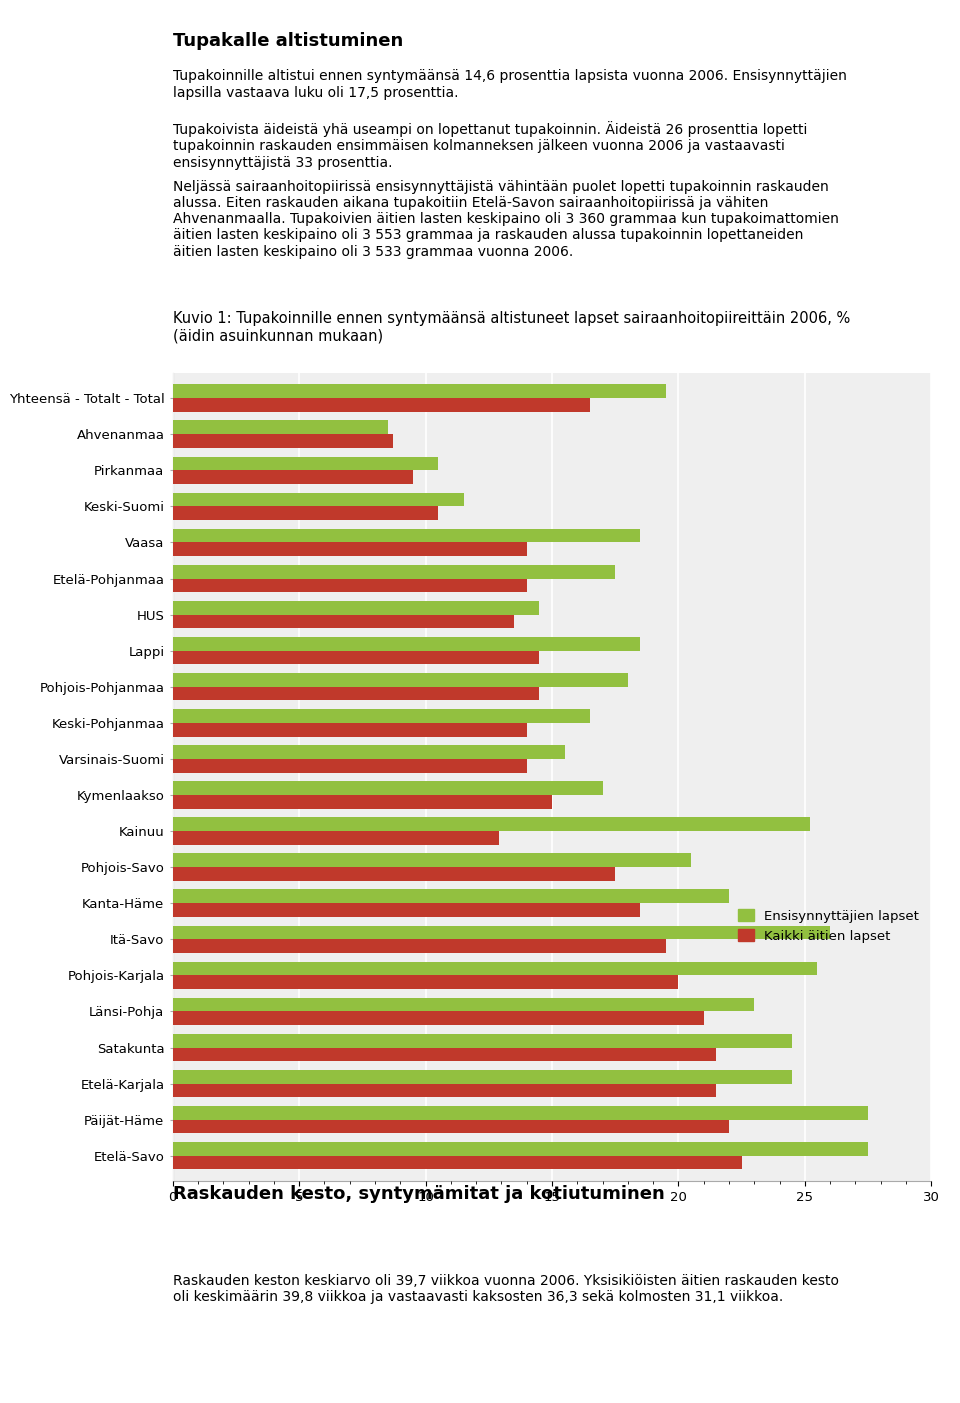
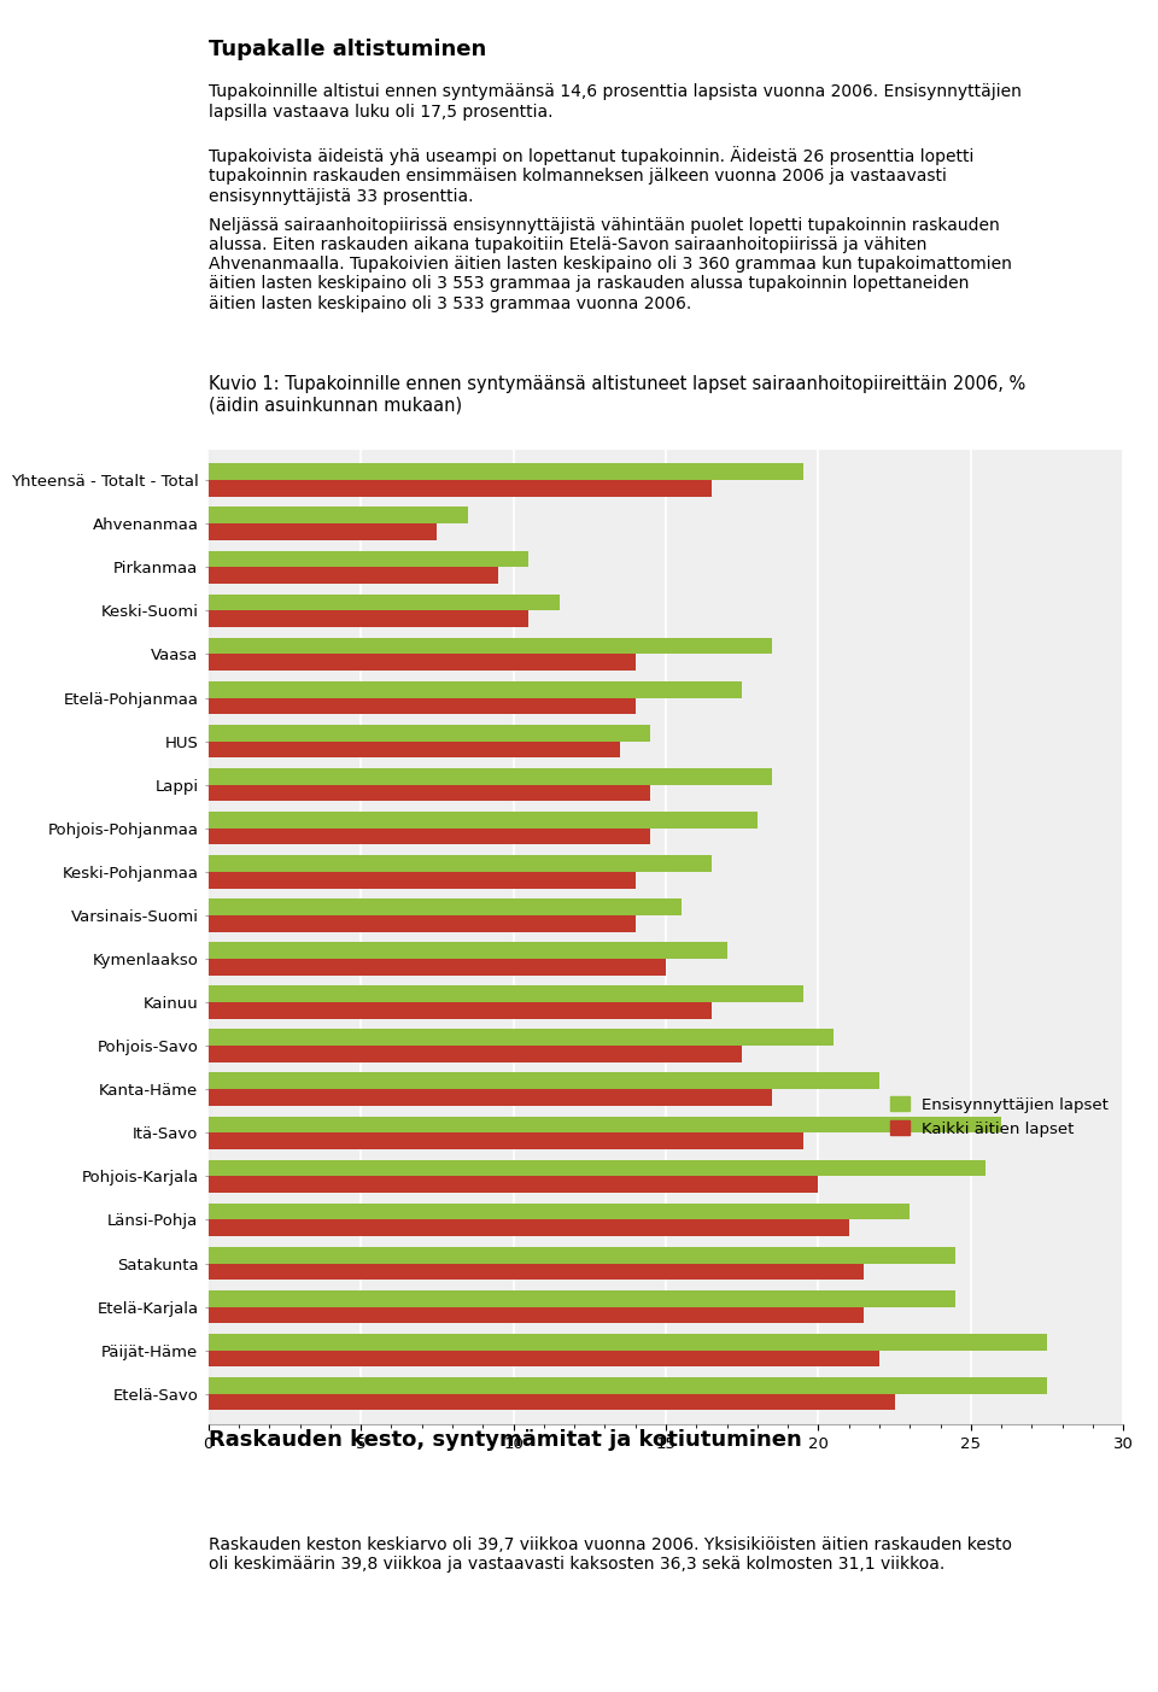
Kaikki äitien lapset/Ahvenanmaa: 8.7 -> 7.5
Ensisynnyttäjien lapset/Kainuu: 25.2 -> 19.5
Kaikki äitien lapset/Kainuu: 12.9 -> 16.5
